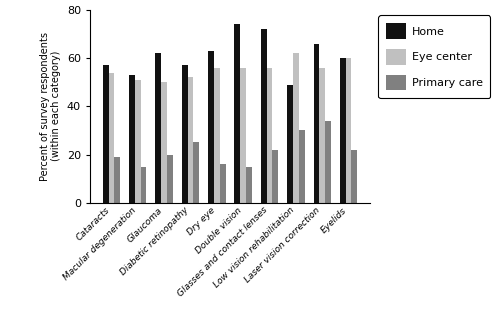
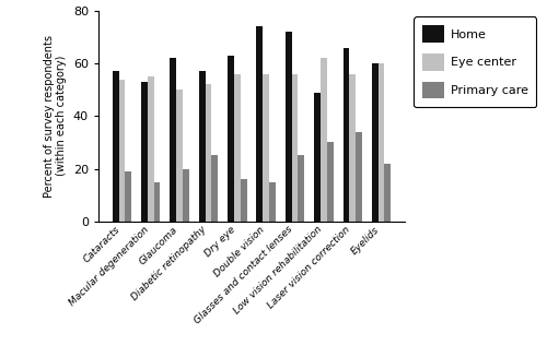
Eye center/Macular degeneration: 51 -> 55
Primary care/Glasses and contact lenses: 22 -> 25
